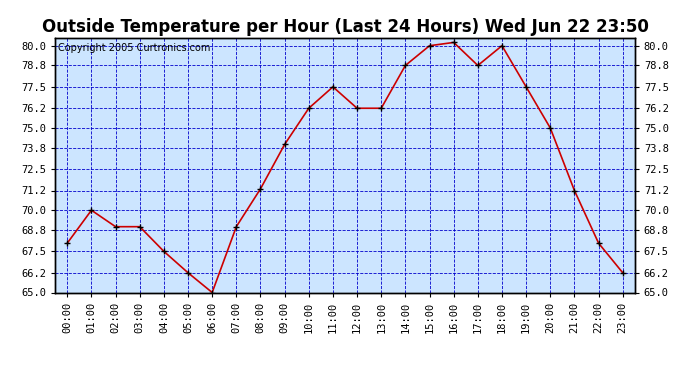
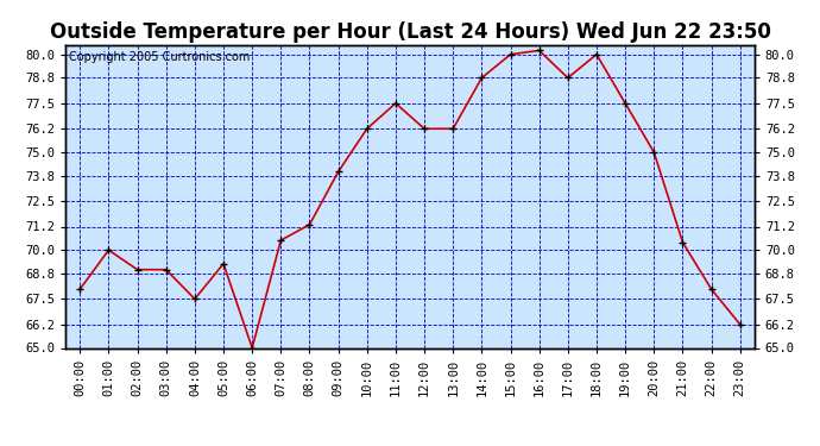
05:00: 66.2 -> 69.3
07:00: 69.0 -> 70.5
21:00: 71.2 -> 70.4
